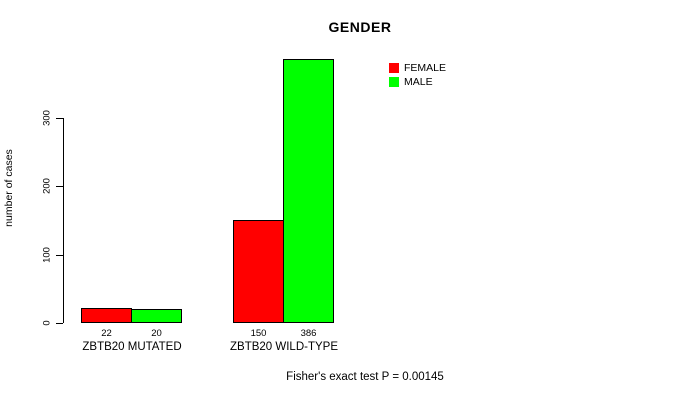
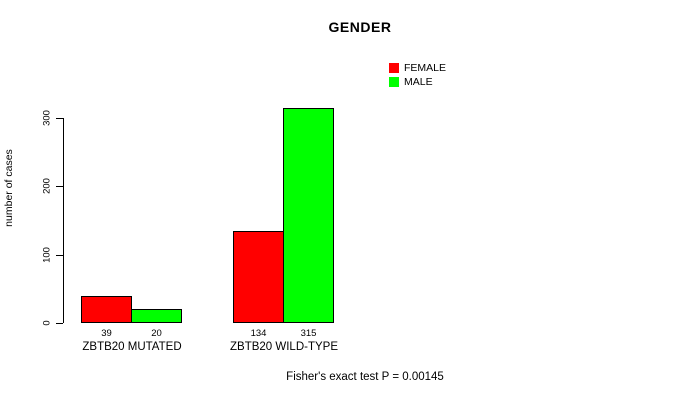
FEMALE/ZBTB20 MUTATED: 22 -> 39
FEMALE/ZBTB20 WILD-TYPE: 150 -> 134
MALE/ZBTB20 WILD-TYPE: 386 -> 315
